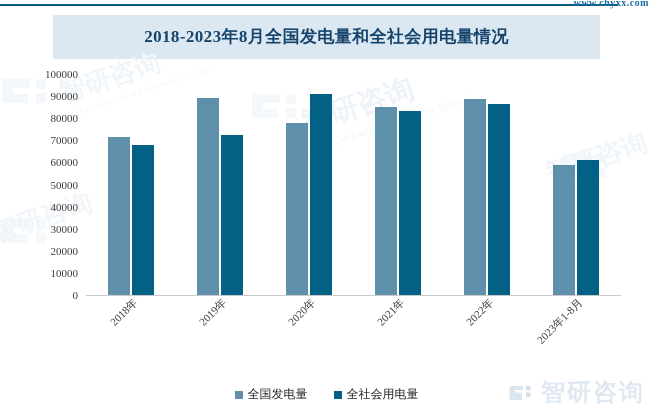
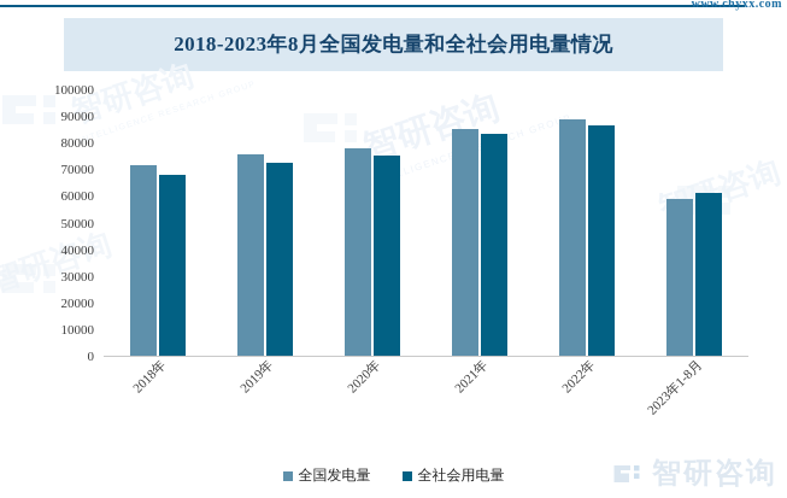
全国发电量/2019年: 89000 -> 76000
全社会用电量/2020年: 91000 -> 75000
